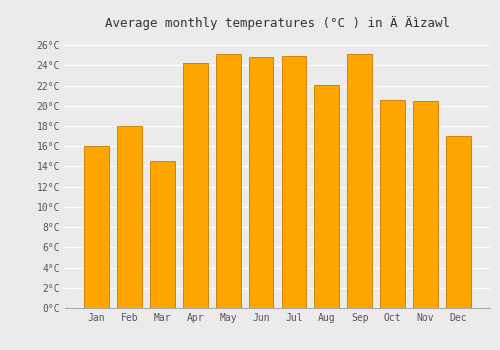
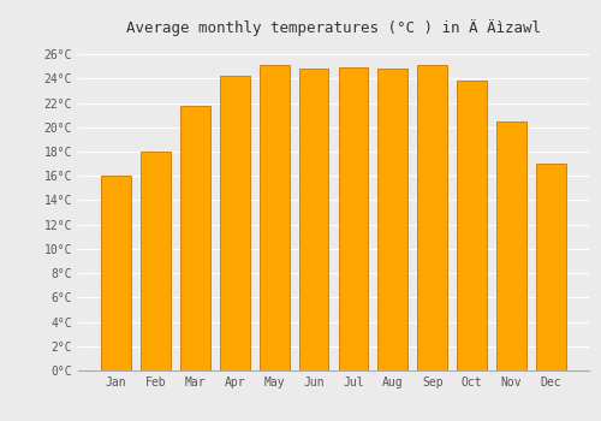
Mar: 14.5°C -> 21.8°C
Aug: 22.1°C -> 24.8°C
Oct: 20.6°C -> 23.8°C
